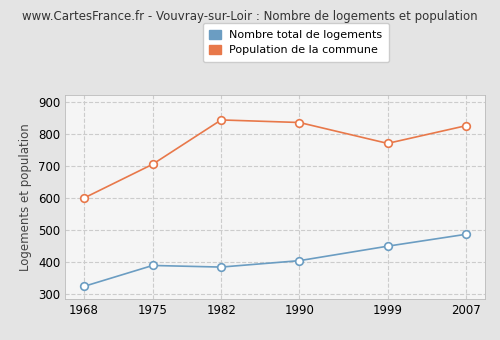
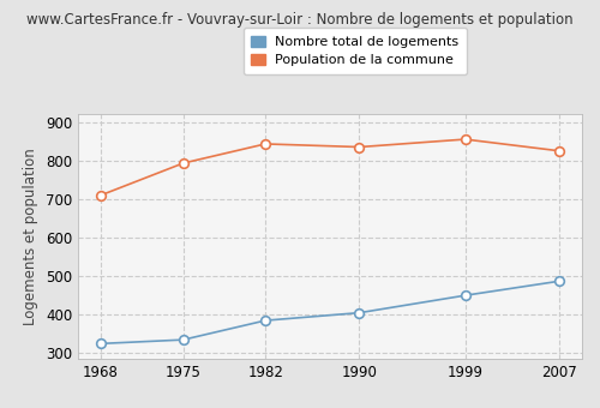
Population de la commune/1968: 600 -> 710
Nombre total de logements/1975: 390 -> 335
Population de la commune/1975: 705 -> 793
Population de la commune/1999: 770 -> 855
